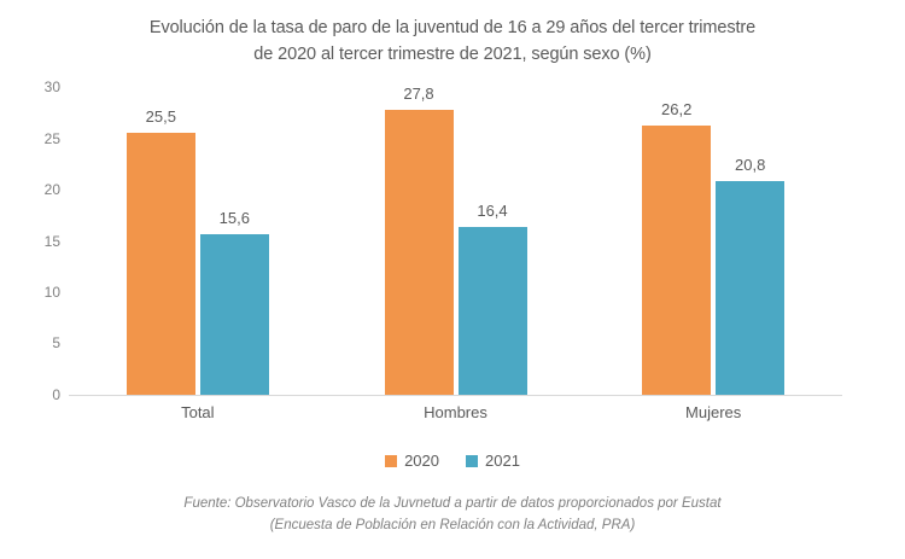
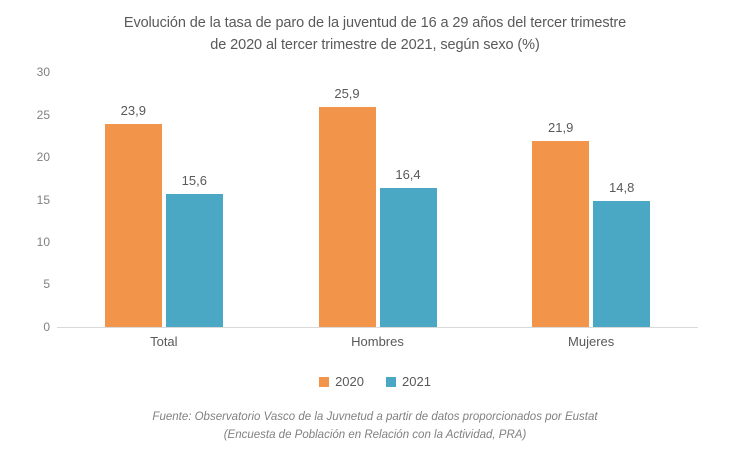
2020/Total: 25,5 -> 23,9
2020/Hombres: 27,8 -> 25,9
2020/Mujeres: 26,2 -> 21,9
2021/Mujeres: 20,8 -> 14,8
